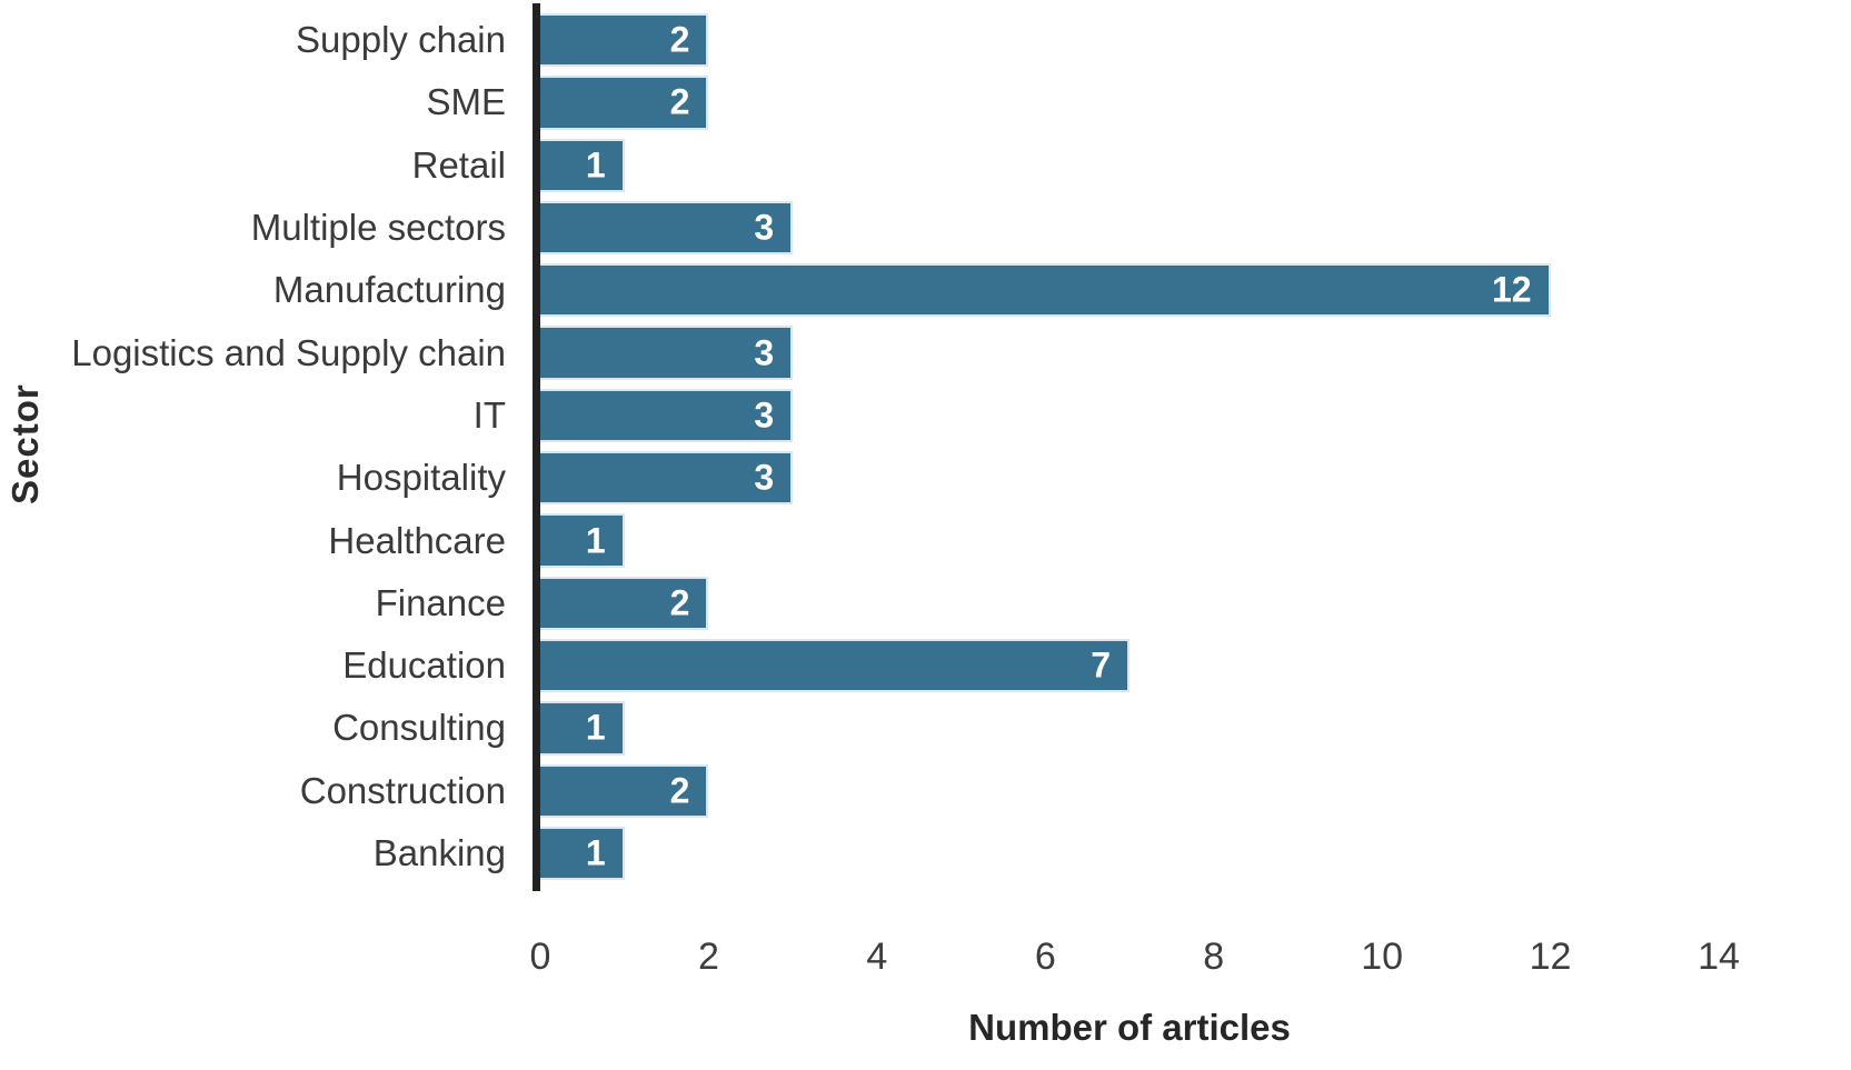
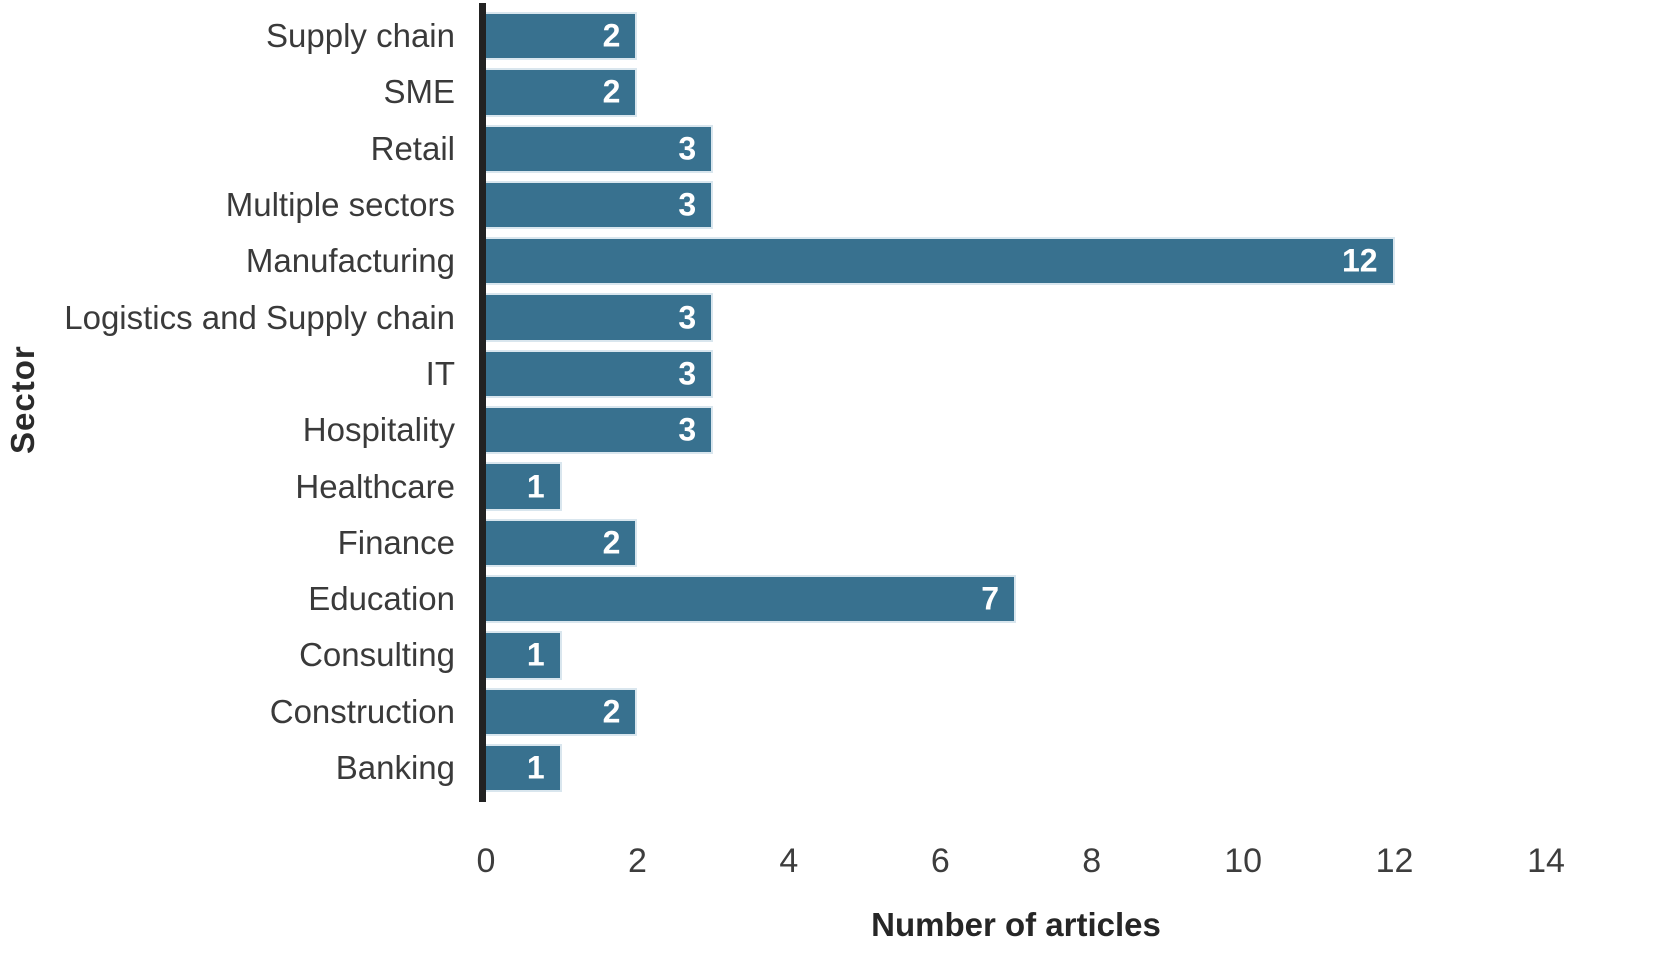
Retail: 1 -> 3
